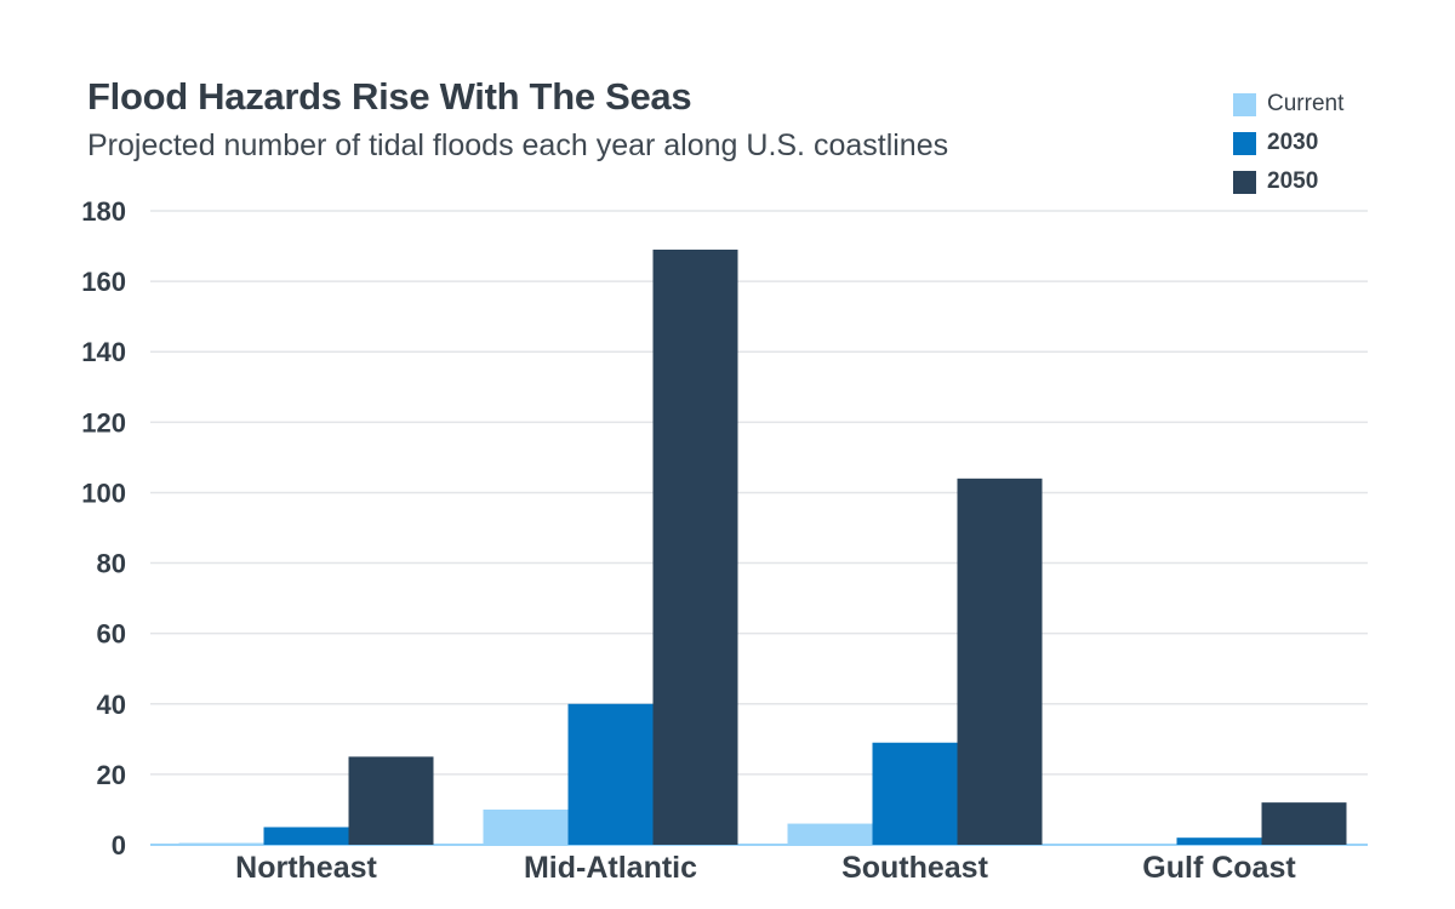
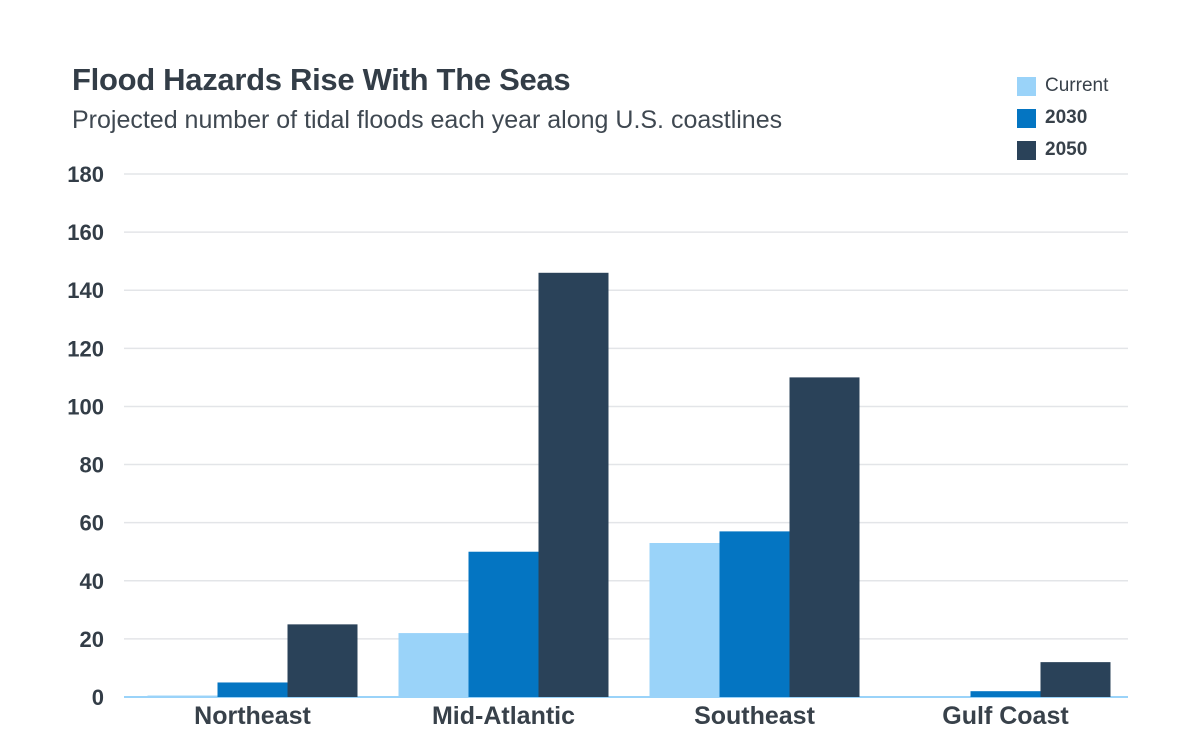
Current/Mid-Atlantic: 10 -> 22
2030/Mid-Atlantic: 40 -> 50
2050/Mid-Atlantic: 169 -> 146
Current/Southeast: 6 -> 53
2030/Southeast: 29 -> 57
2050/Southeast: 104 -> 110
